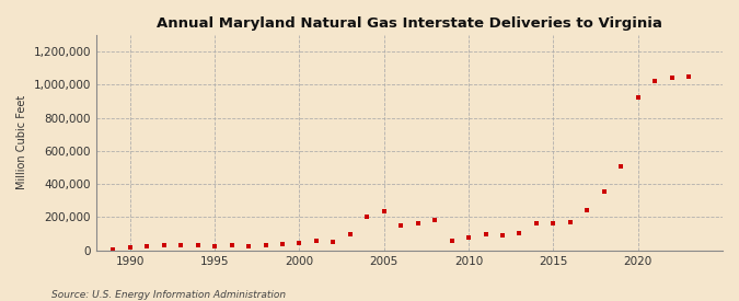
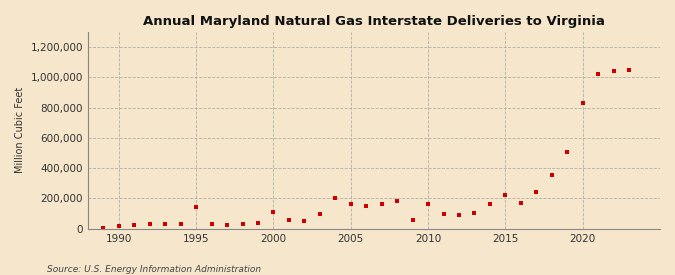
1995: 20,000 -> 140,000
2000: 40,000 -> 110,000
2005: 240,000 -> 160,000
2010: 80,000 -> 160,000
2015: 160,000 -> 220,000
2020: 920,000 -> 830,000
